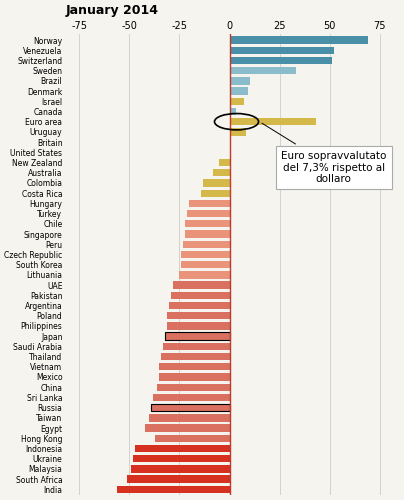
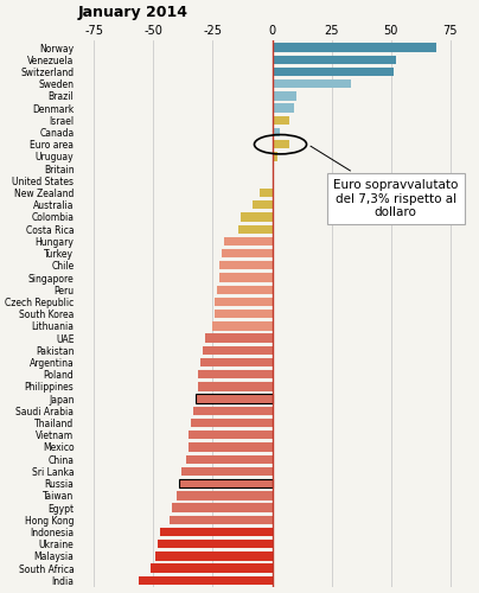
Euro area: 43 -> 7
Uruguay: 8 -> 2
Hong Kong: -37 -> -43
